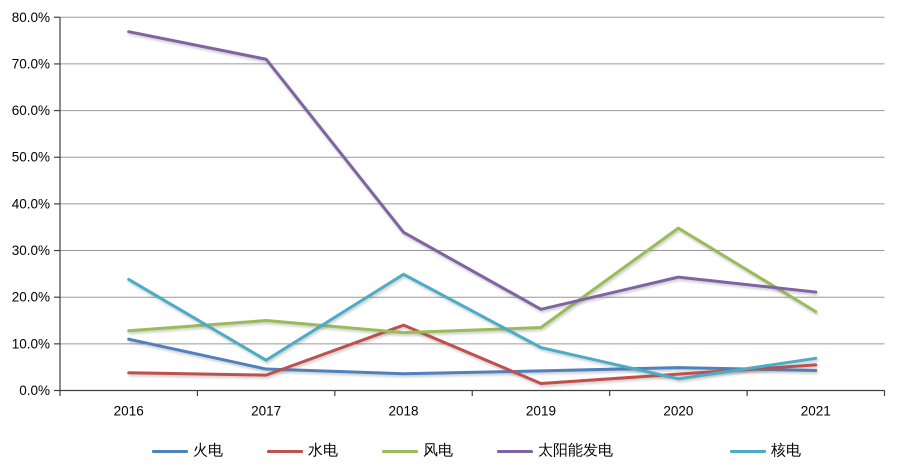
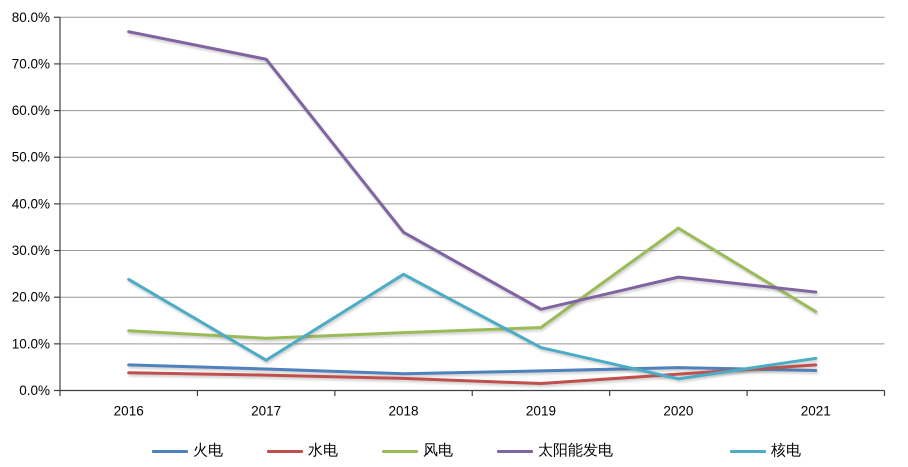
火电/2016: 11% -> 6%
风电/2017: 15% -> 11%
水电/2018: 14% -> 3%
